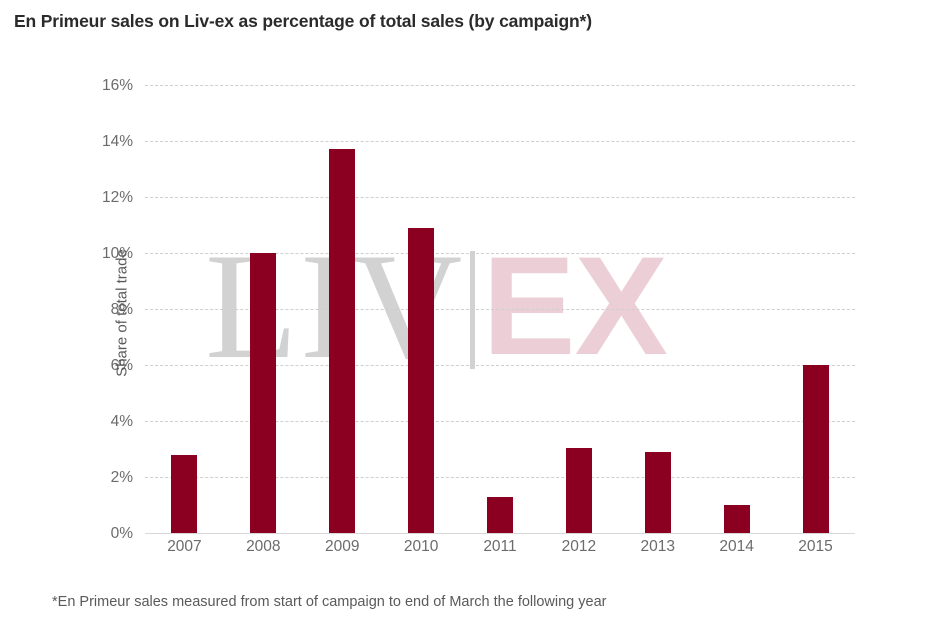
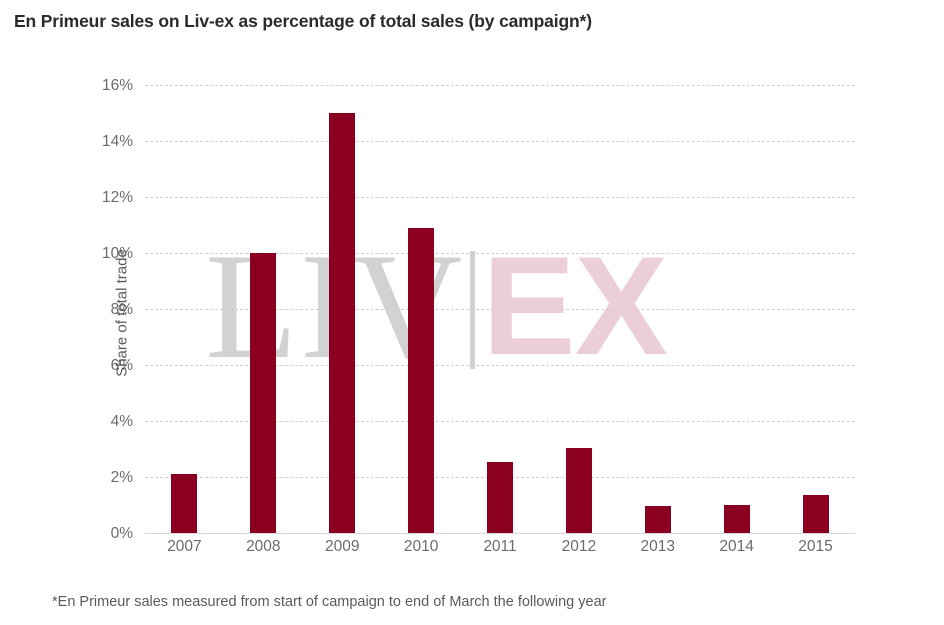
2007: 2.8% -> 2.1%
2009: 13.7% -> 15.0%
2011: 1.3% -> 2.5%
2013: 2.9% -> 0.9%
2015: 6.0% -> 1.4%
